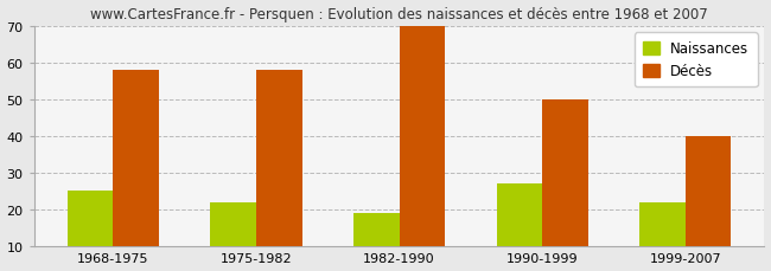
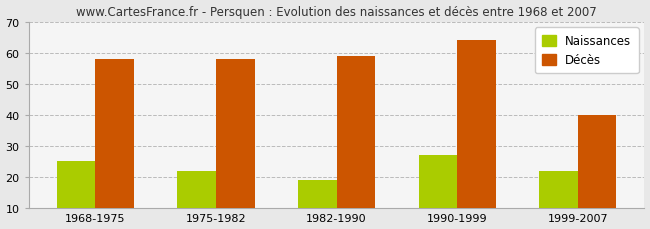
Décès/1982-1990: 70 -> 59
Décès/1990-1999: 50 -> 64
